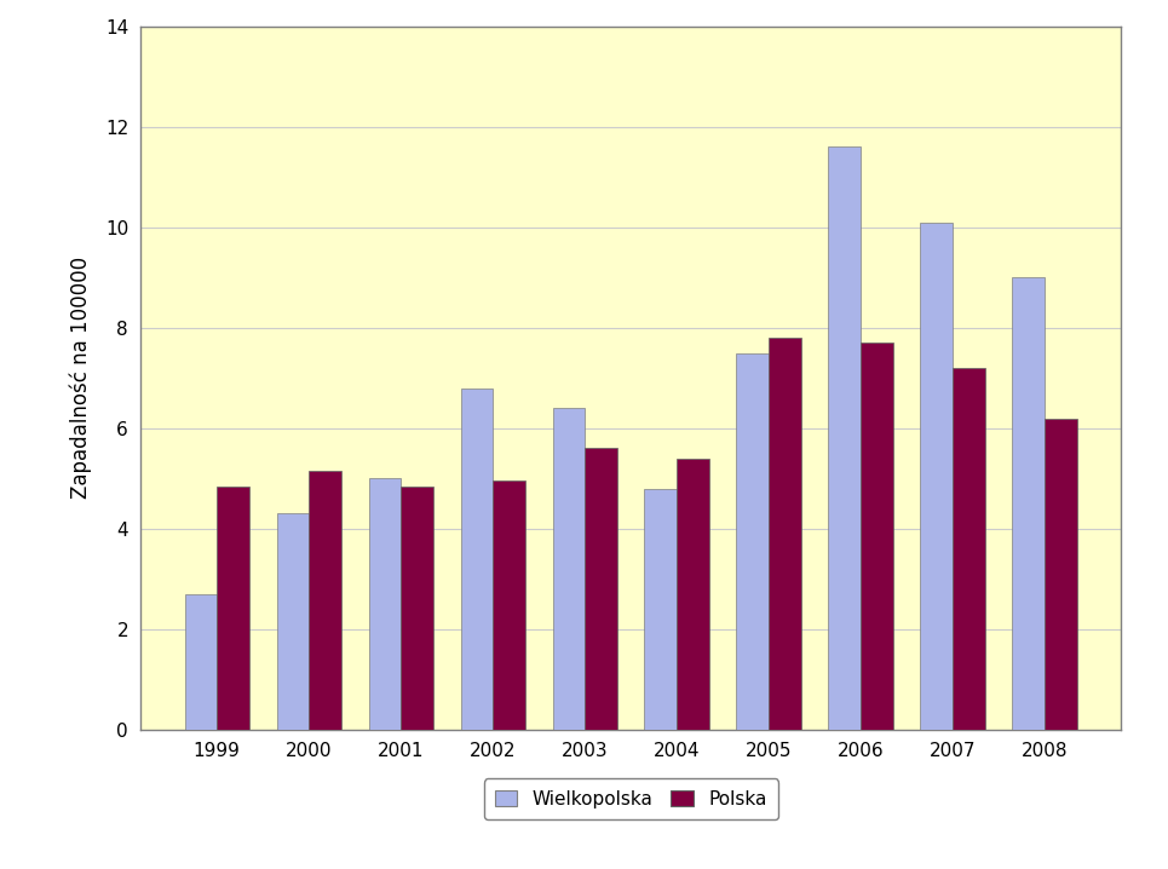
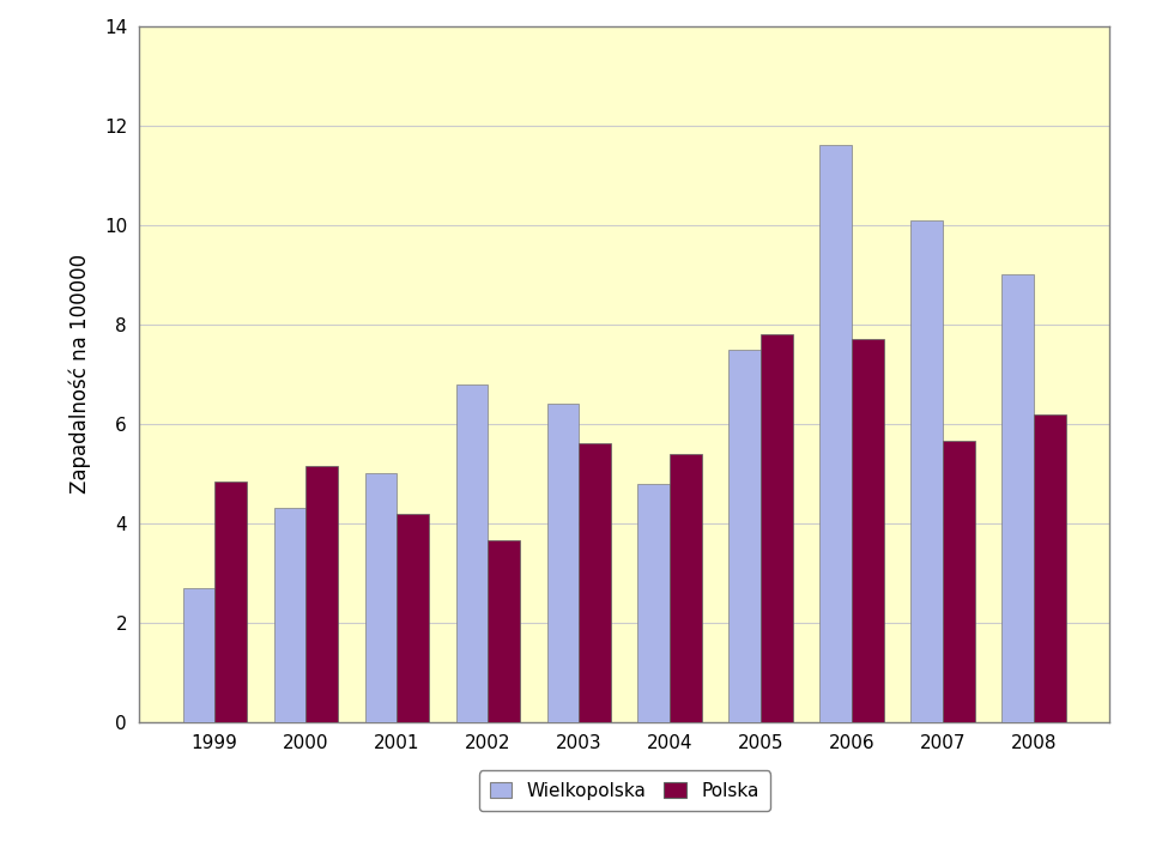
Polska/2001: 4.85 -> 4.20
Polska/2002: 4.95 -> 3.65
Polska/2007: 7.20 -> 5.65
